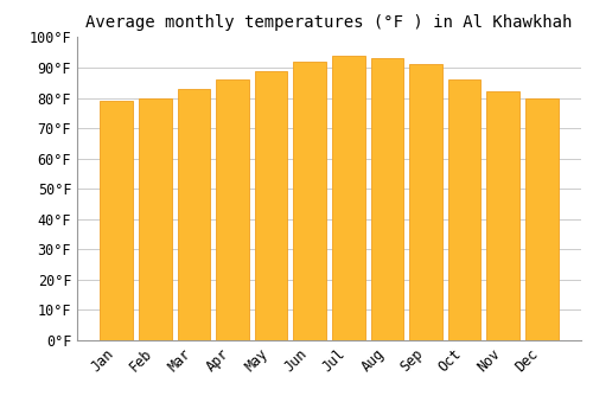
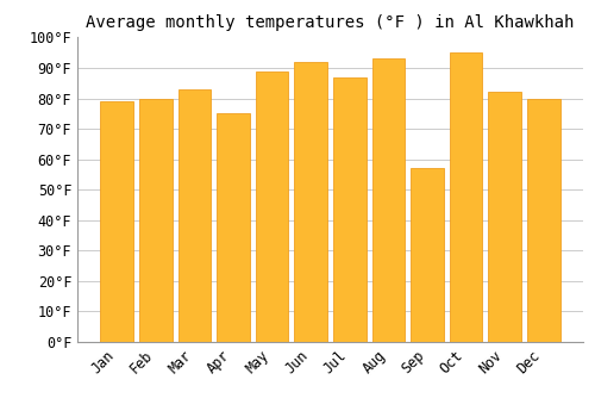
Apr: 86°F -> 75°F
Jul: 94°F -> 87°F
Sep: 91°F -> 57°F
Oct: 86°F -> 95°F
